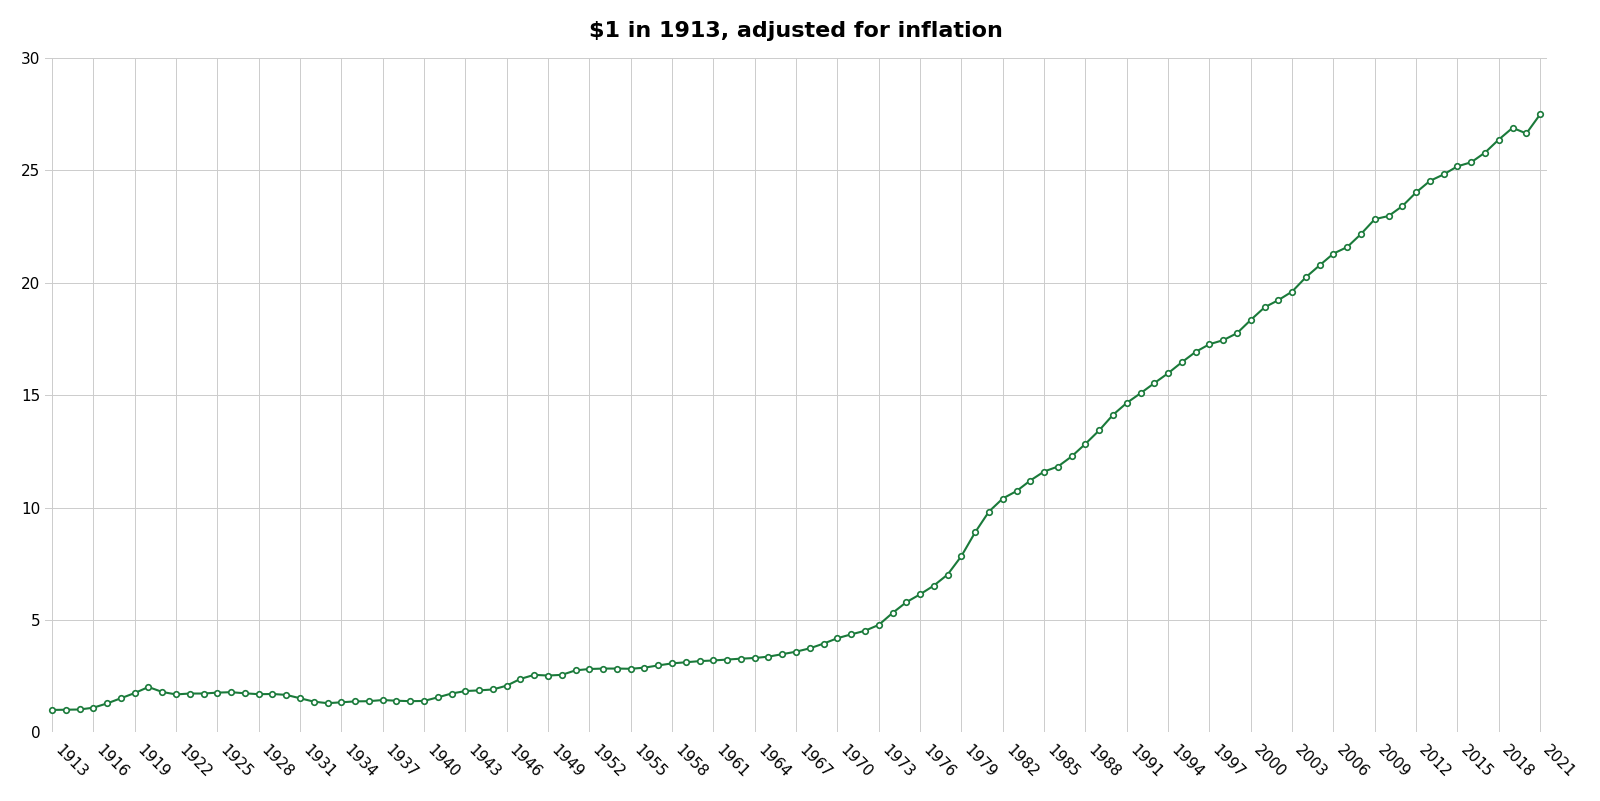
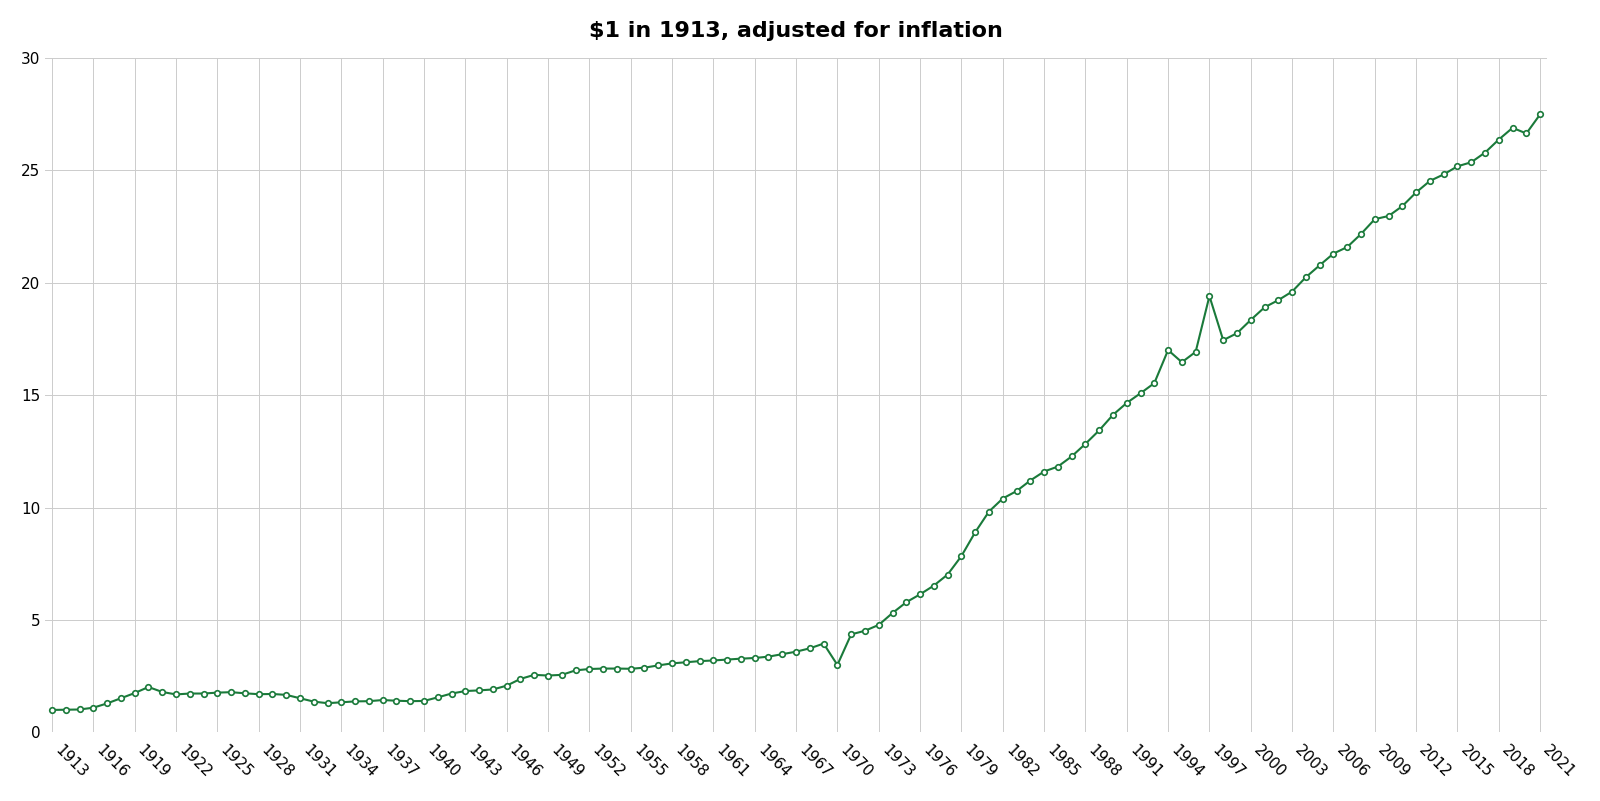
1970: 4.19 -> 3.00
1994: 15.97 -> 17.00
1997: 17.26 -> 19.40
